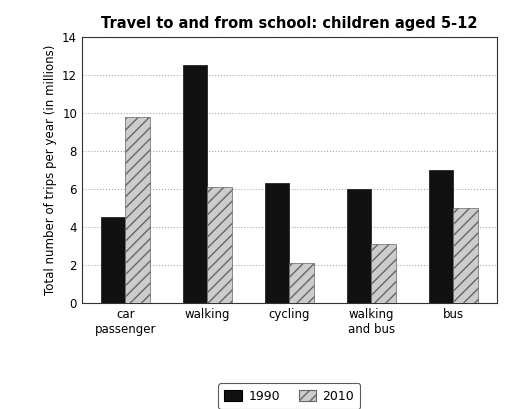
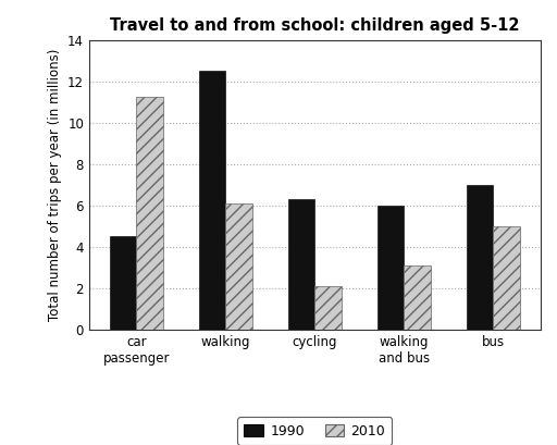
2010/car passenger: 9.8 -> 11.2
